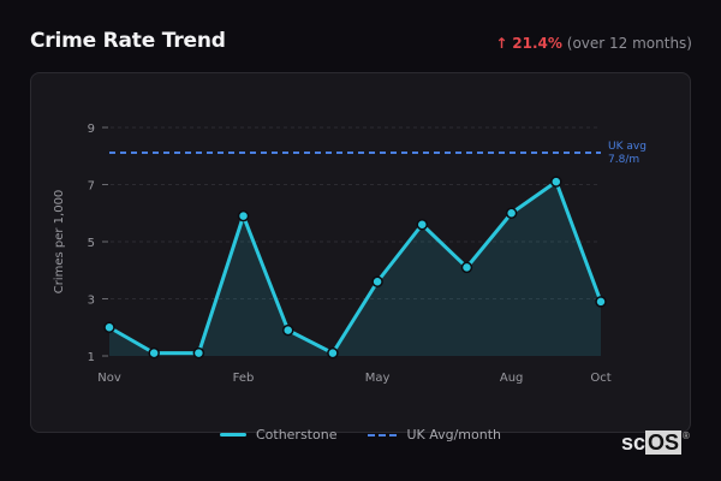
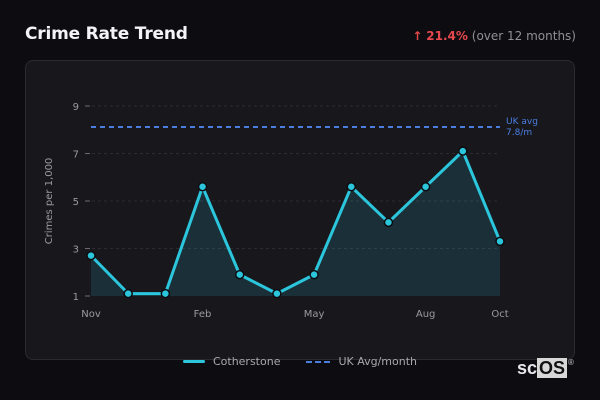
Nov: 2.0 -> 2.7
Feb: 5.9 -> 5.6
May: 3.6 -> 1.9
Aug: 6.0 -> 5.6
Oct: 2.9 -> 3.3
